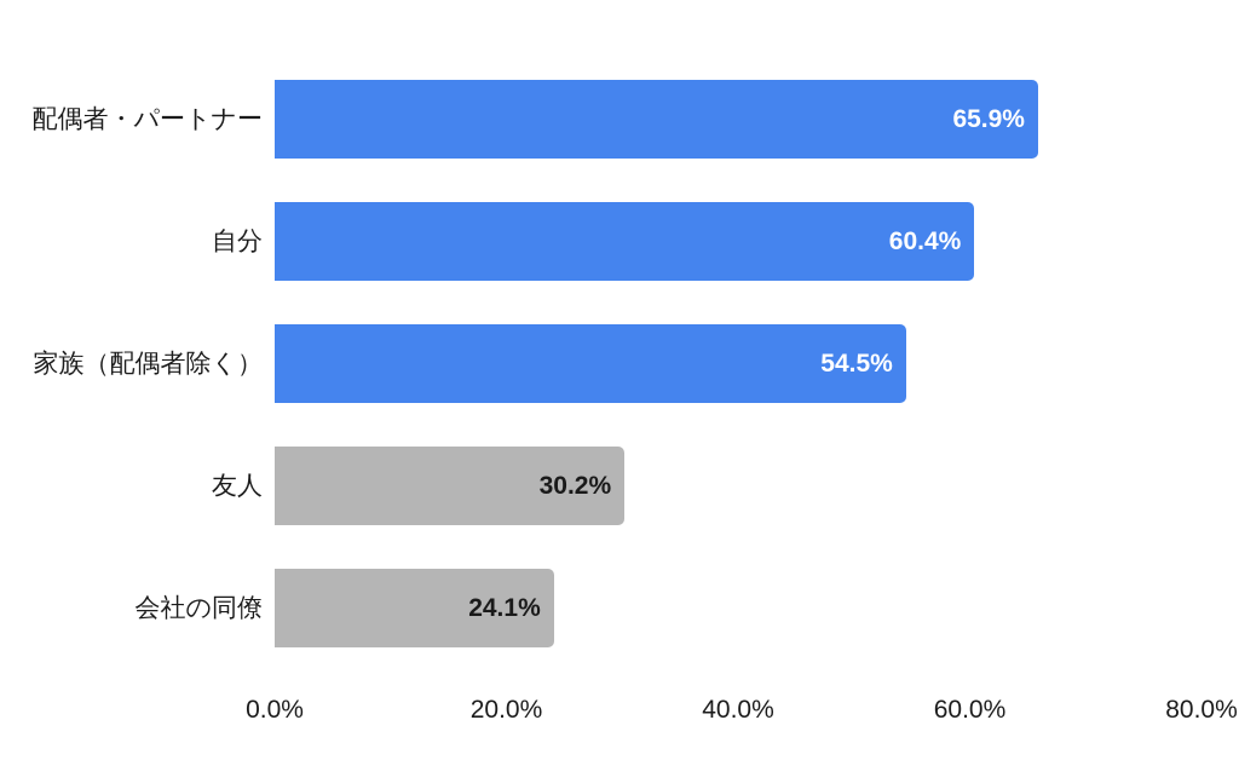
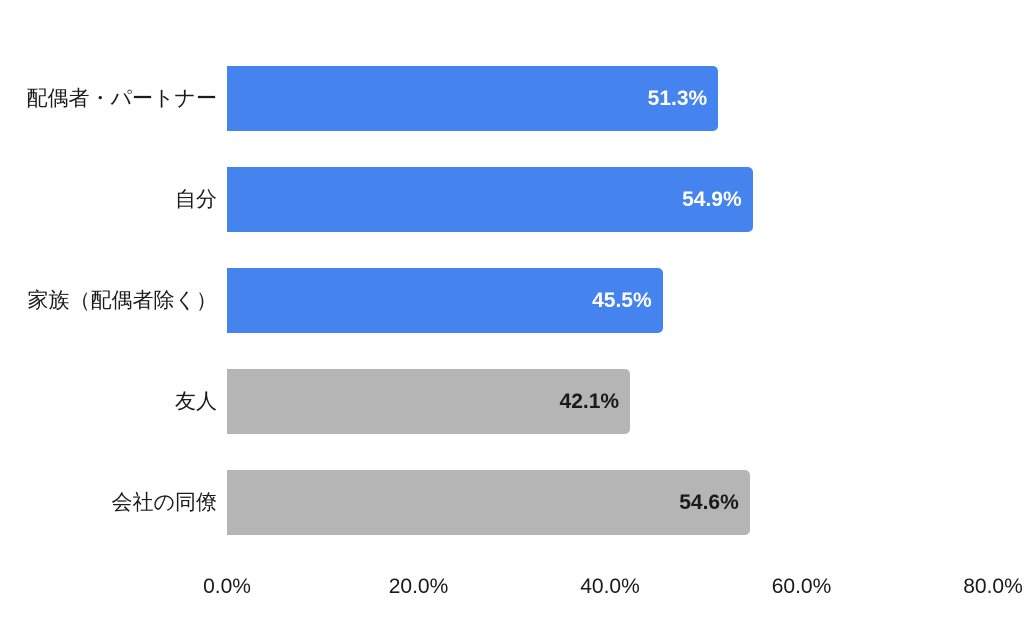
配偶者・パートナー: 65.9% -> 51.3%
自分: 60.4% -> 54.9%
家族（配偶者除く）: 54.5% -> 45.5%
友人: 30.2% -> 42.1%
会社の同僚: 24.1% -> 54.6%
